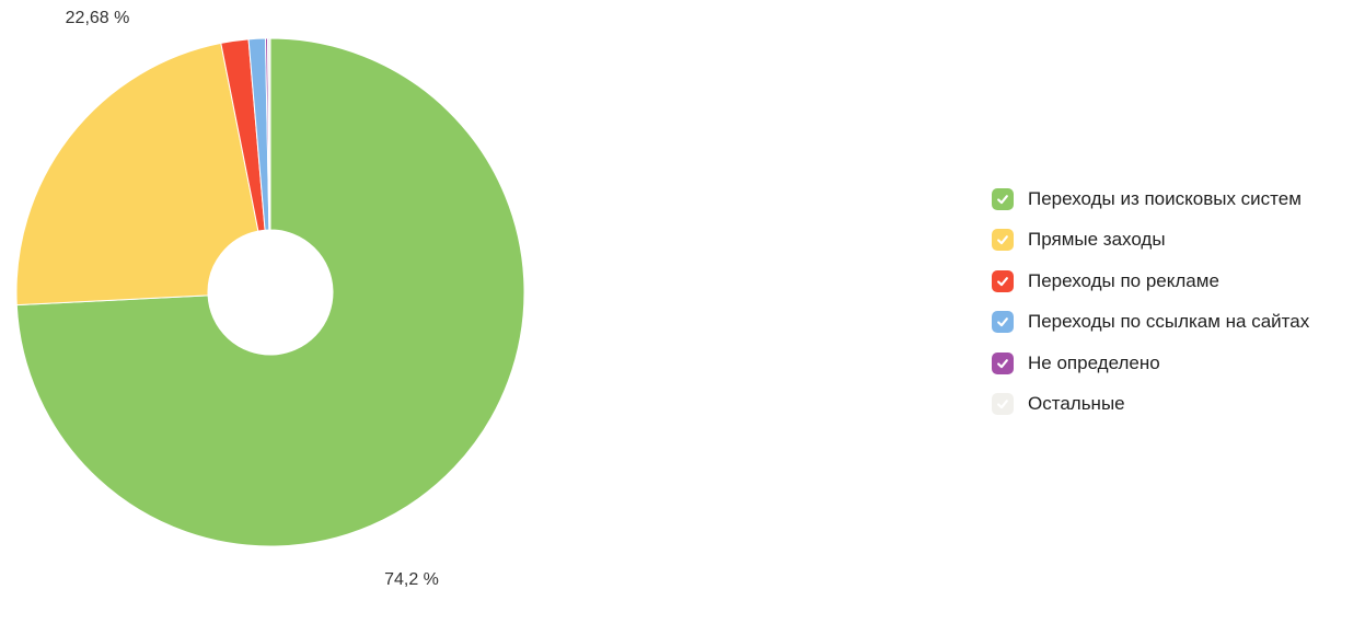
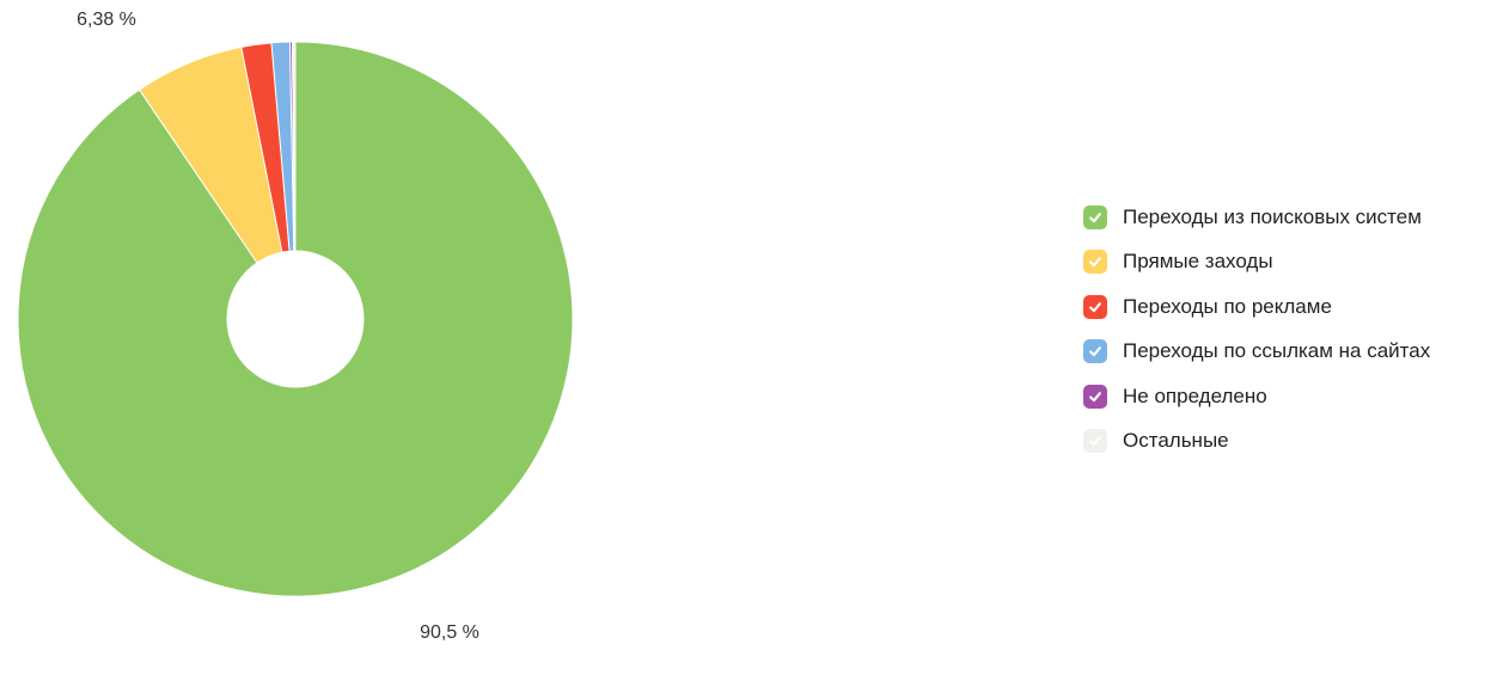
Переходы из поисковых систем: 74,2 -> 90,5
Прямые заходы: 22,68 -> 6,38
